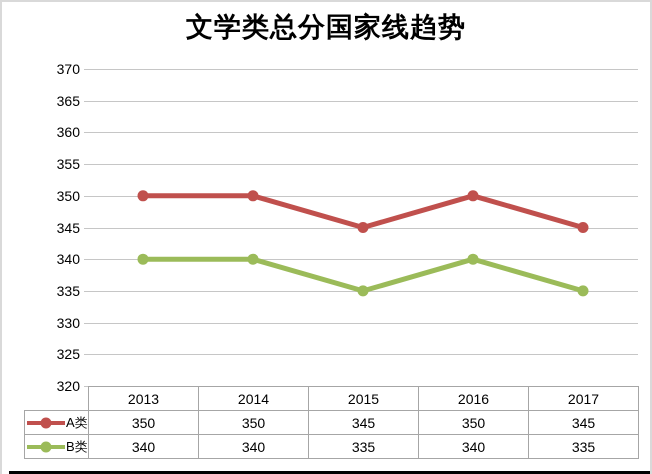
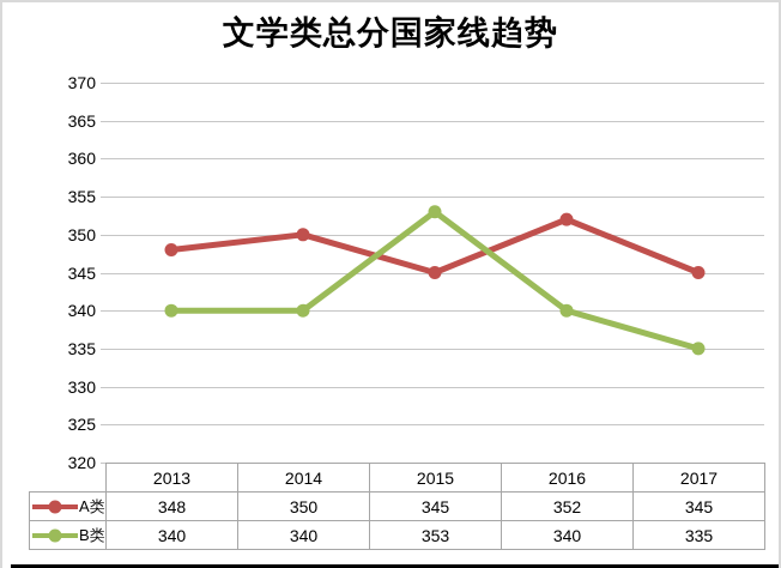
A类/2013: 350 -> 348
B类/2015: 335 -> 353
A类/2016: 350 -> 352
